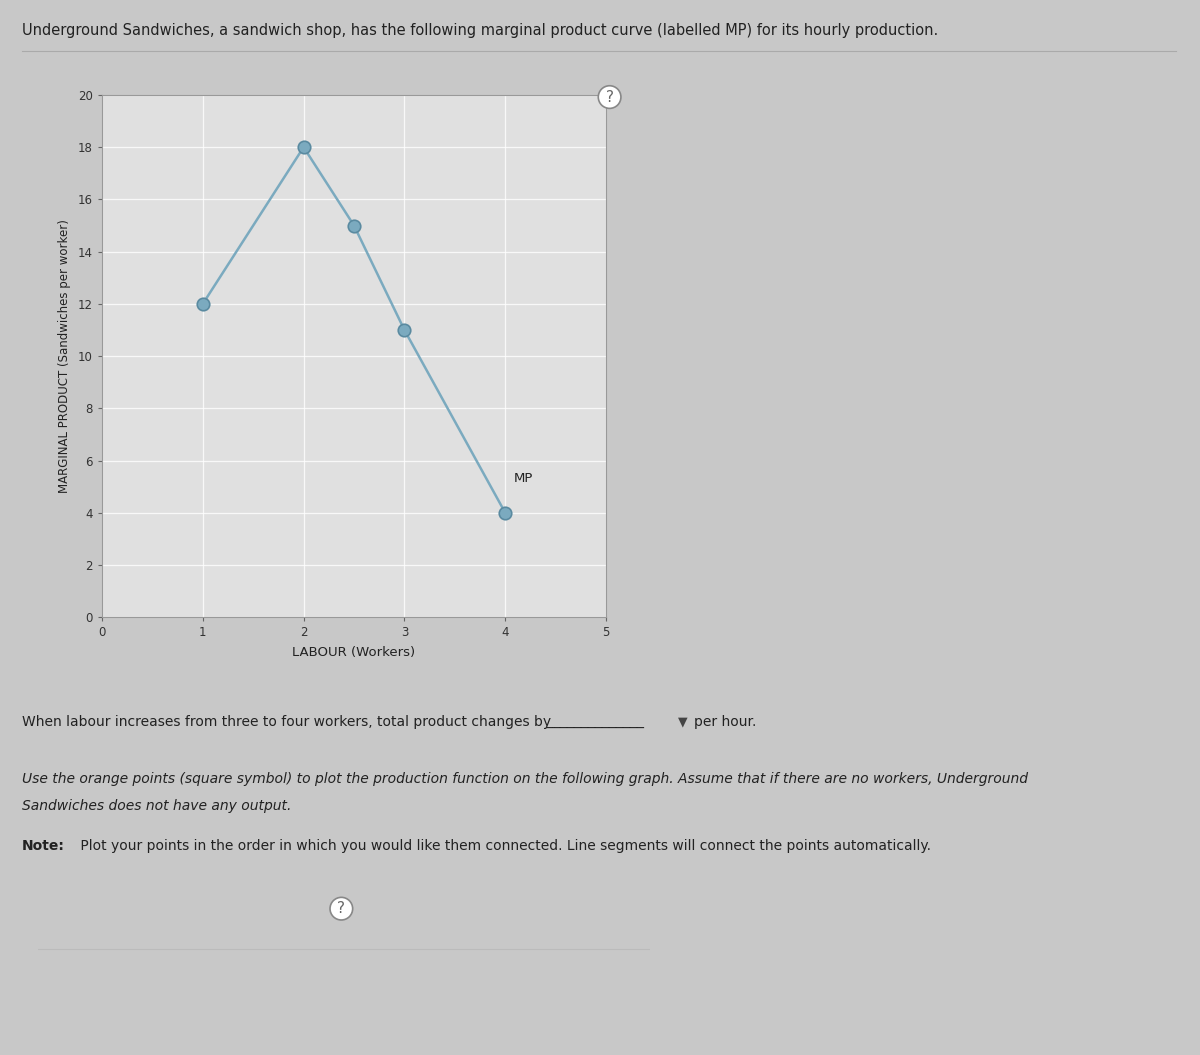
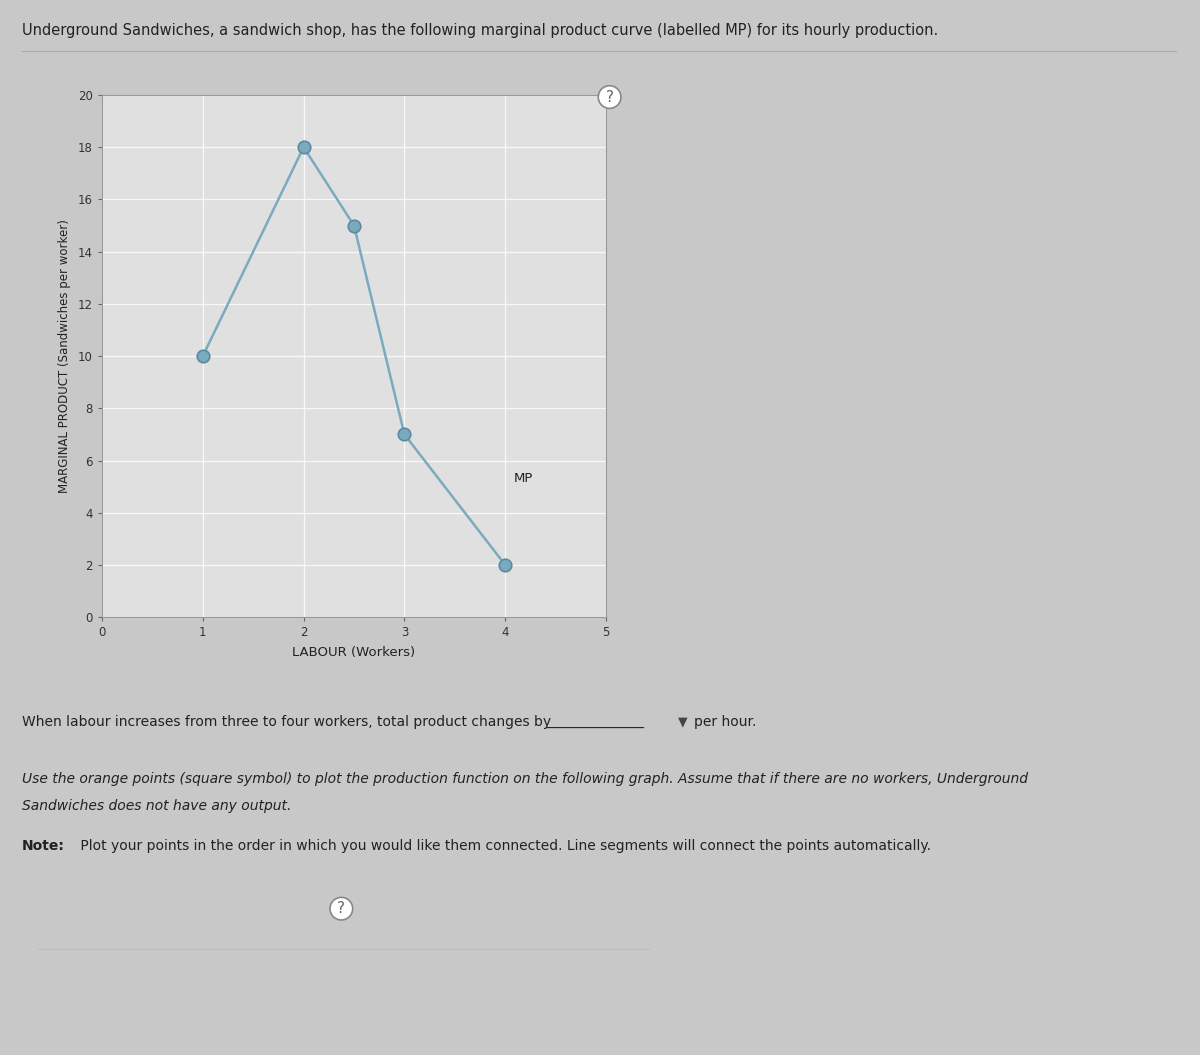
1: 12 -> 10
3: 11 -> 7
4: 4 -> 2
